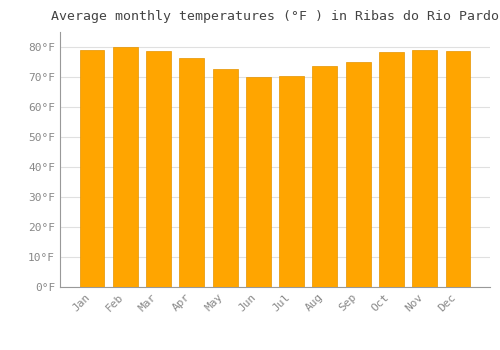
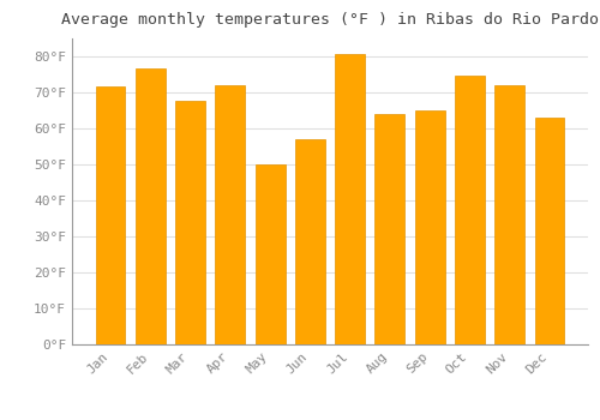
Jan: 78.8°F -> 71.5°F
Feb: 79.7°F -> 76.5°F
Mar: 78.4°F -> 67.5°F
Apr: 76.3°F -> 72.0°F
May: 72.5°F -> 50.0°F
Jun: 70.0°F -> 57.0°F
Jul: 70.3°F -> 80.5°F
Aug: 73.6°F -> 64.0°F
Sep: 75.0°F -> 65.0°F
Oct: 78.1°F -> 74.5°F
Nov: 78.8°F -> 72.0°F
Dec: 78.6°F -> 63.0°F
